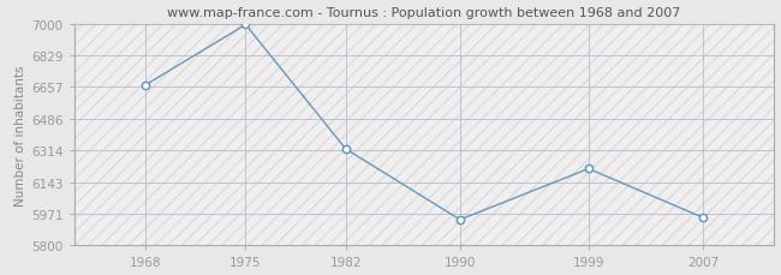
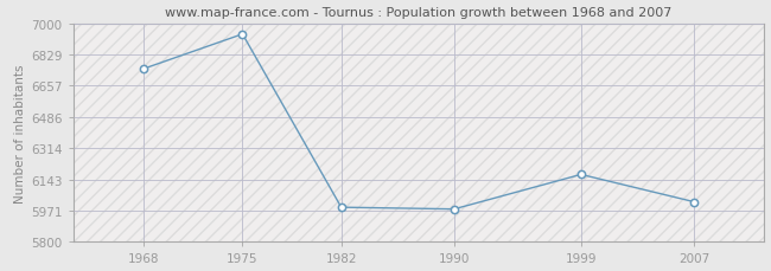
1968: 6670 -> 6750
1975: 6990 -> 6940
1982: 6320 -> 5990
1990: 5940 -> 5980
1999: 6220 -> 6170
2007: 5950 -> 6020
